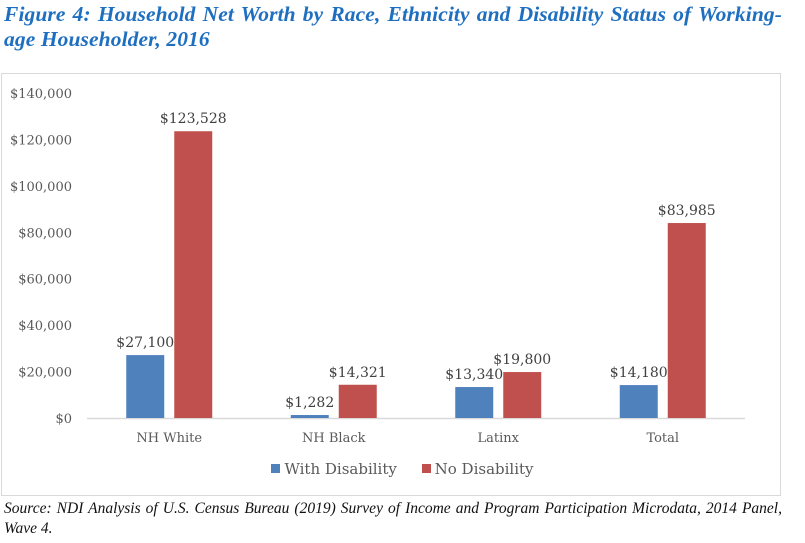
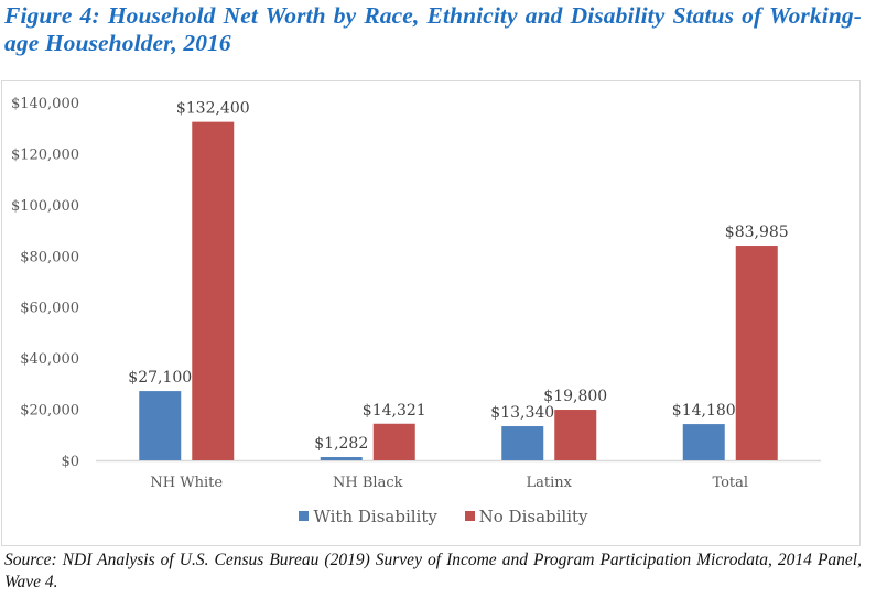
No Disability/NH White: $123,528 -> $132,400
